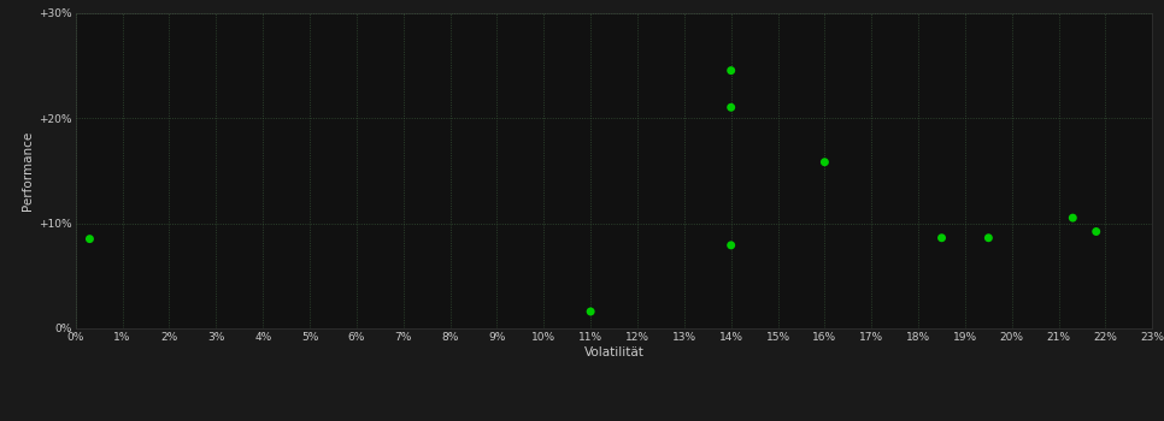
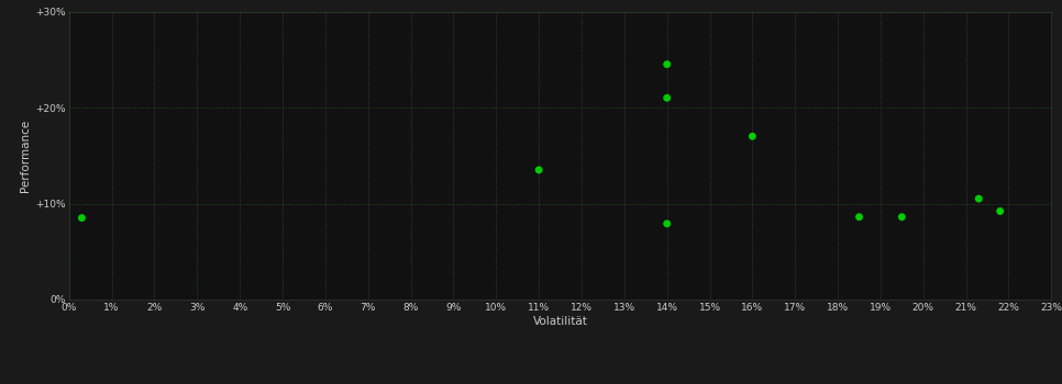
11%: 1.6% -> 13.5%
16%: 15.8% -> 17.0%
